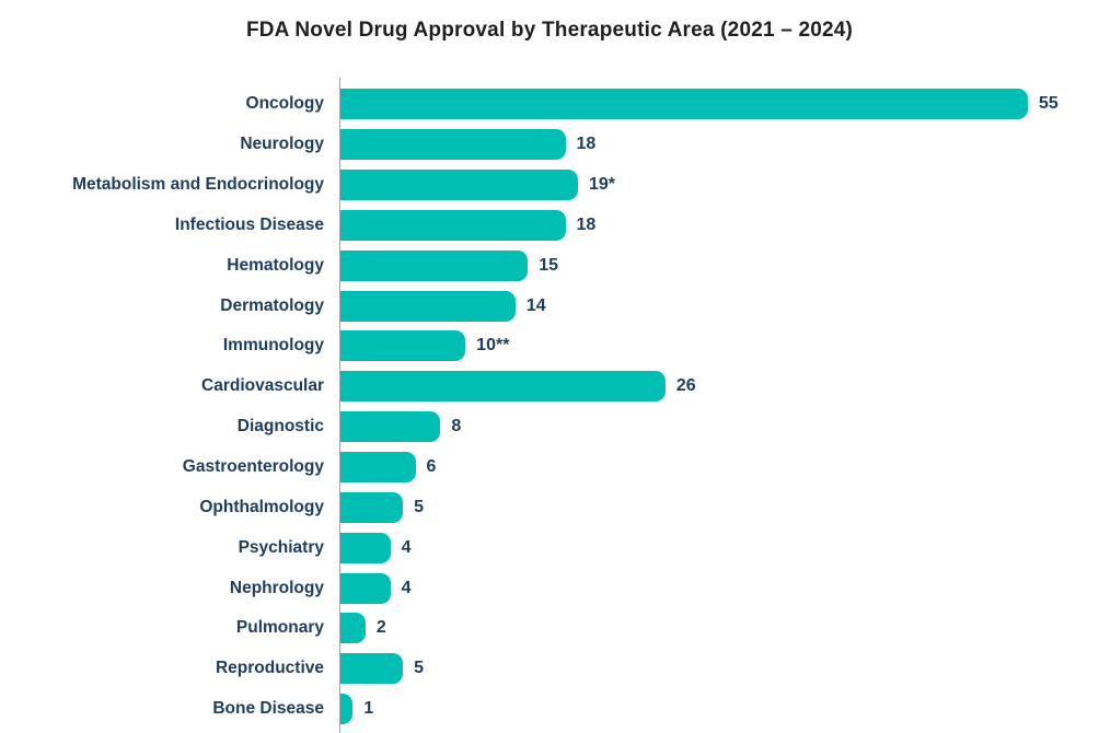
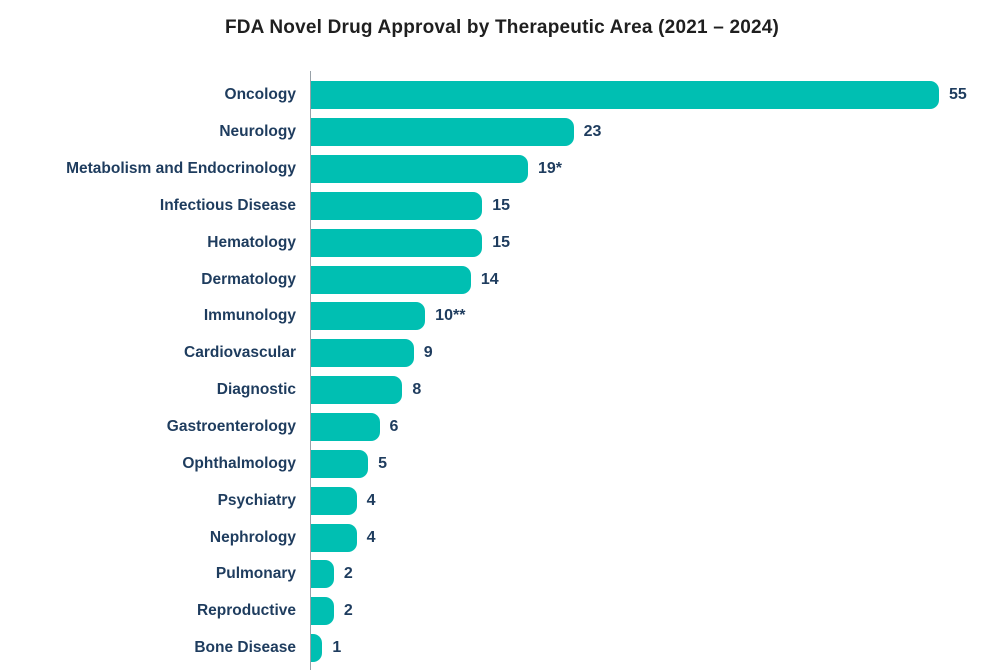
Neurology: 18 -> 23
Infectious Disease: 18 -> 15
Cardiovascular: 26 -> 9
Reproductive: 5 -> 2
